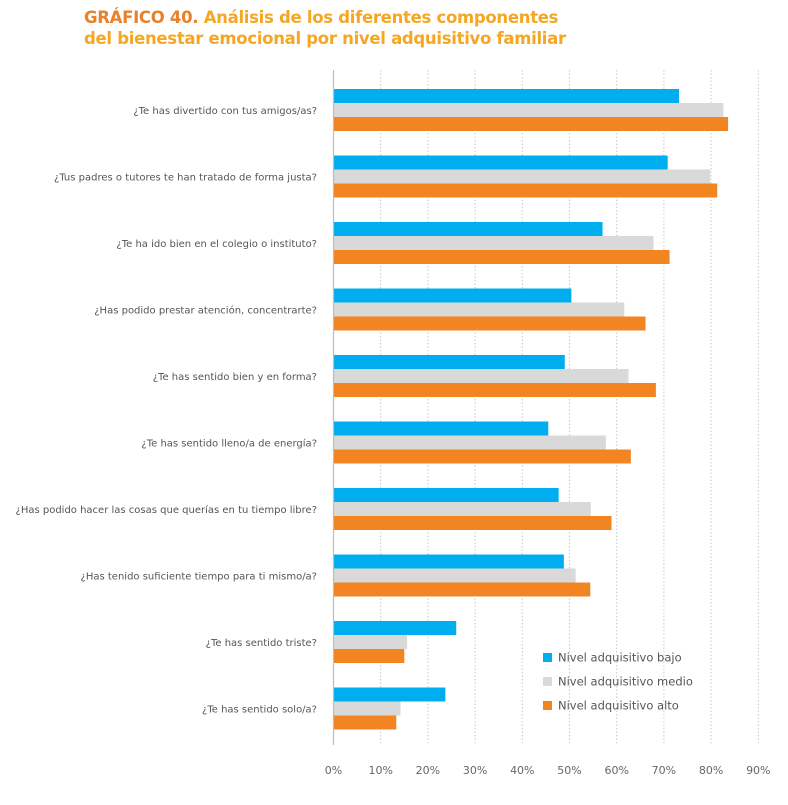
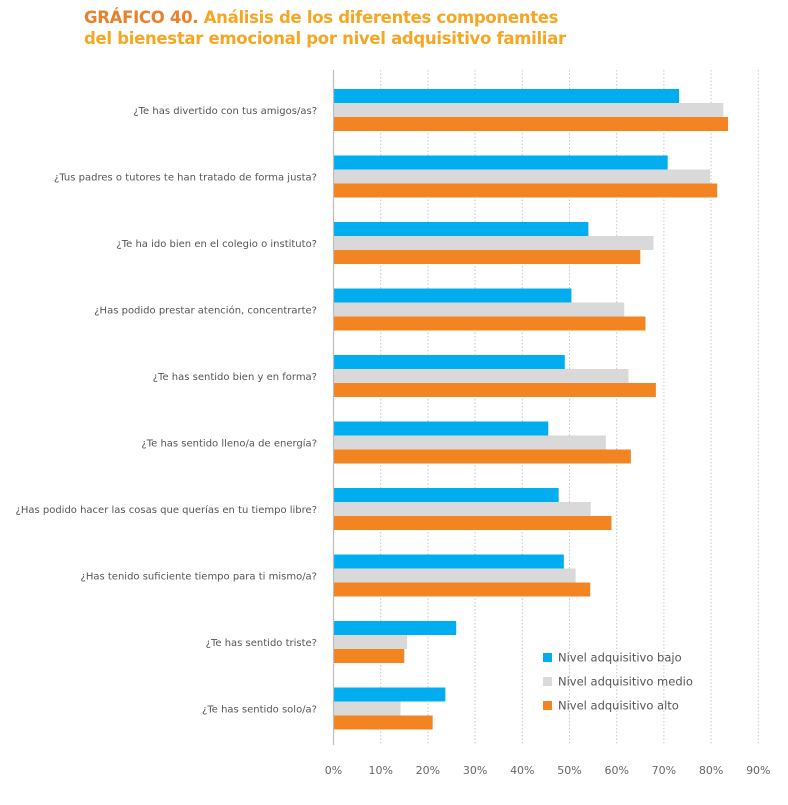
Nivel adquisitivo bajo/¿Te ha ido bien en el colegio o instituto?: 57% -> 54%
Nivel adquisitivo alto/¿Te ha ido bien en el colegio o instituto?: 71% -> 65%
Nivel adquisitivo alto/¿Te has sentido solo/a?: 13% -> 21%
